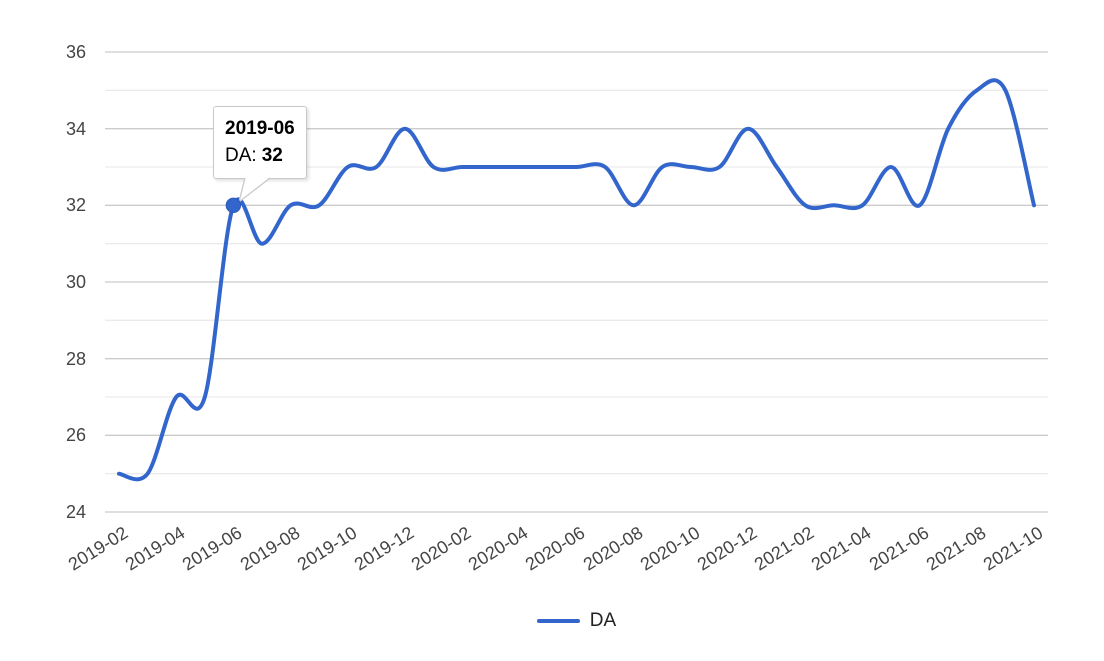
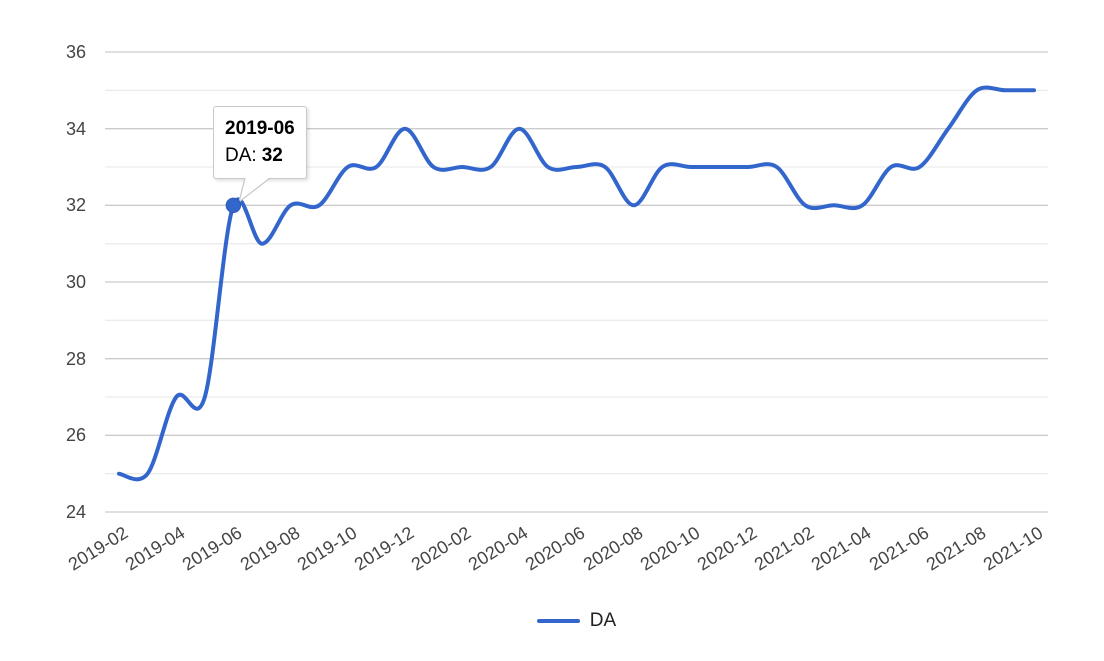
2020-04: 33 -> 34
2020-12: 34 -> 33
2021-06: 32 -> 33
2021-10: 32 -> 35
